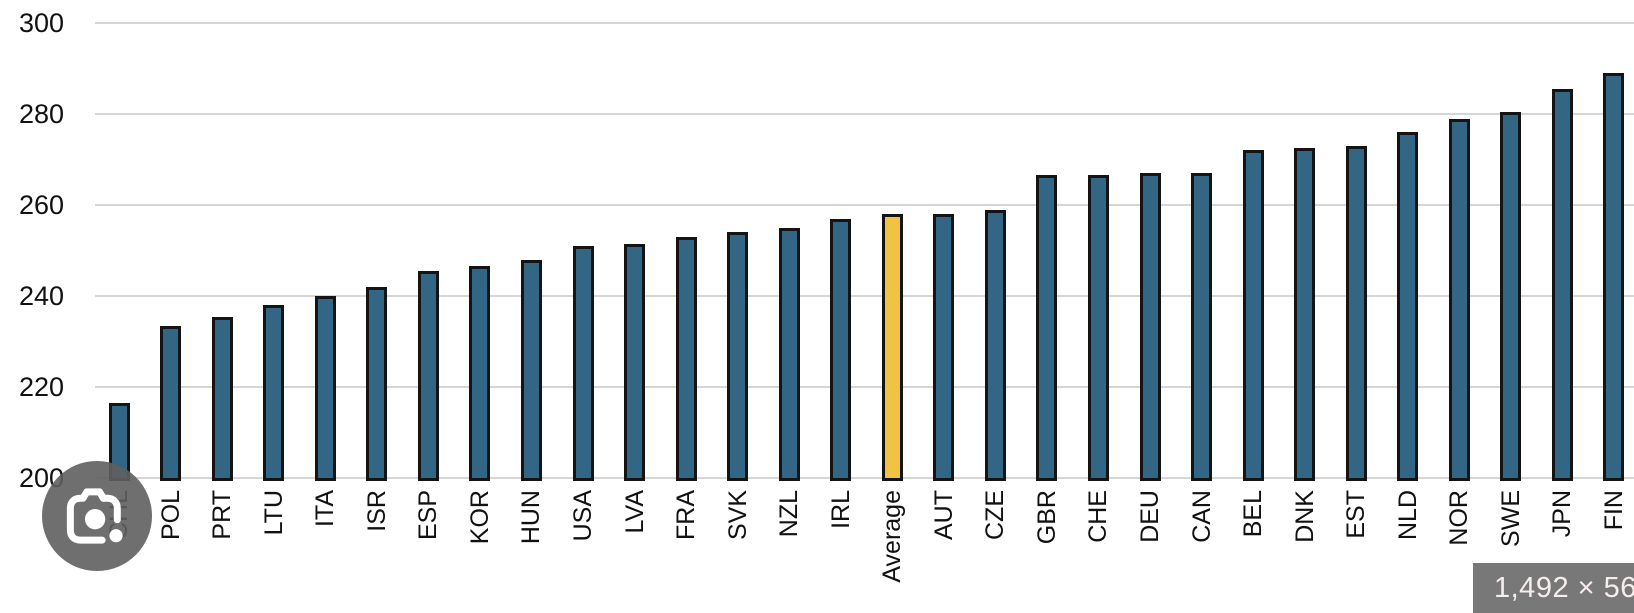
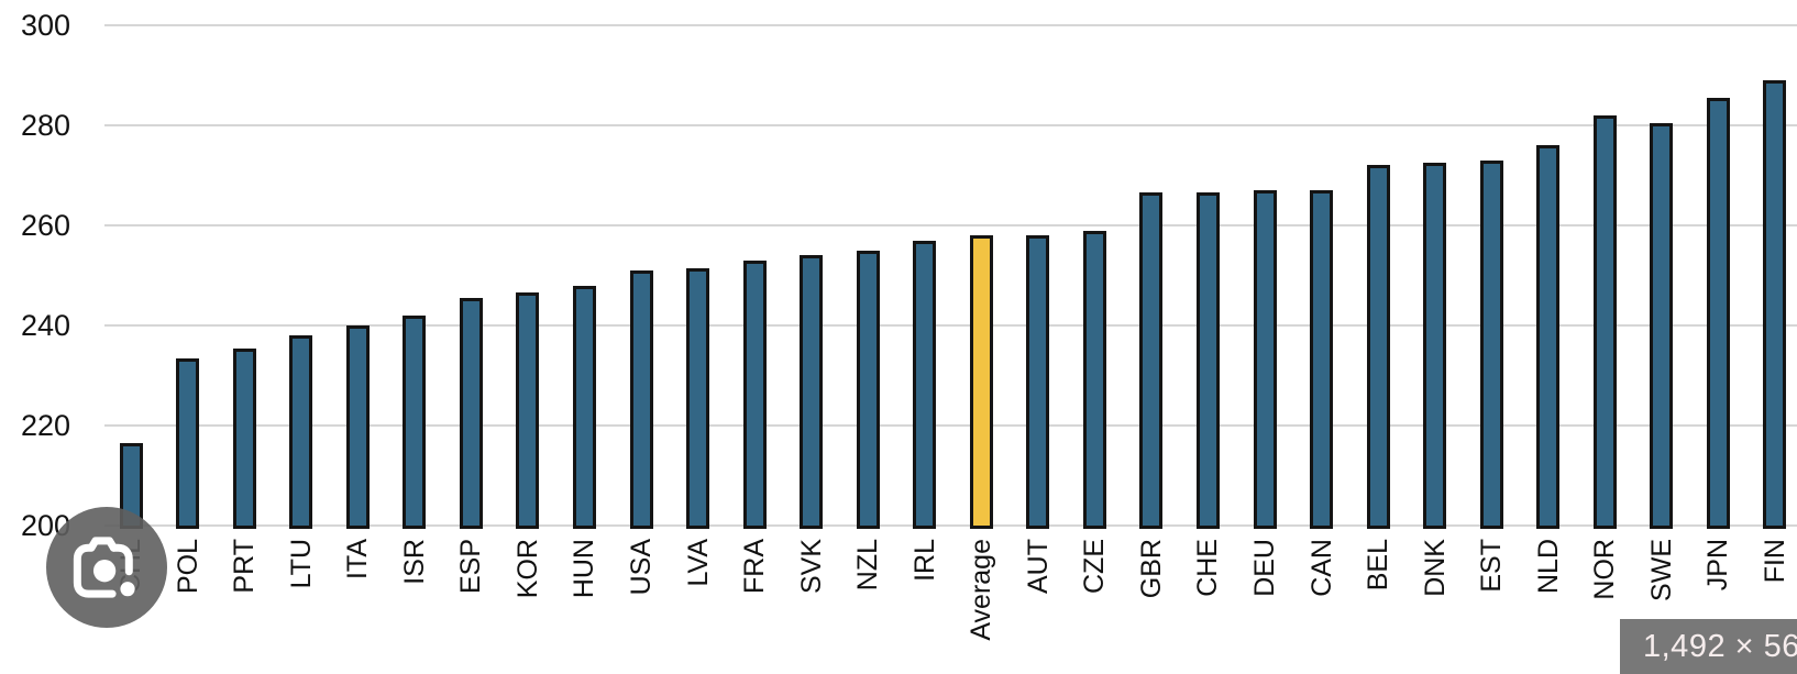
NOR: 279 -> 282
